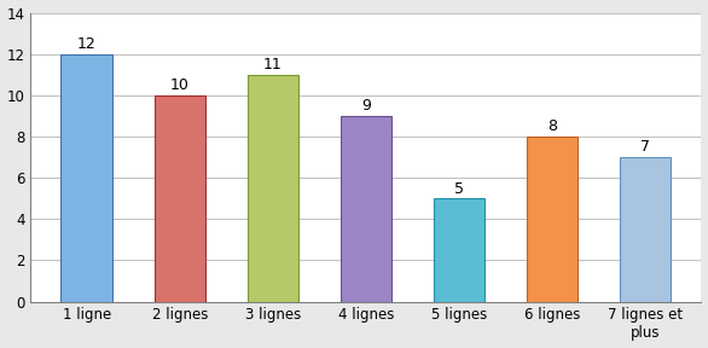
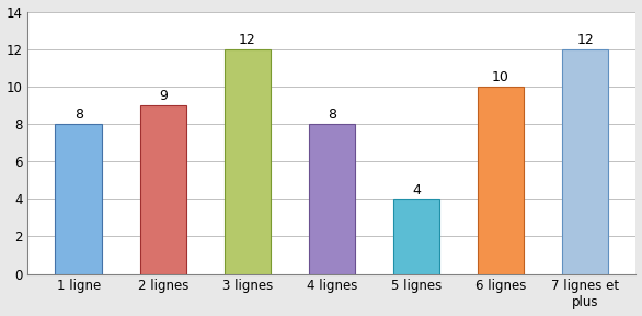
1 ligne: 12 -> 8
2 lignes: 10 -> 9
3 lignes: 11 -> 12
4 lignes: 9 -> 8
5 lignes: 5 -> 4
6 lignes: 8 -> 10
7 lignes et plus: 7 -> 12
